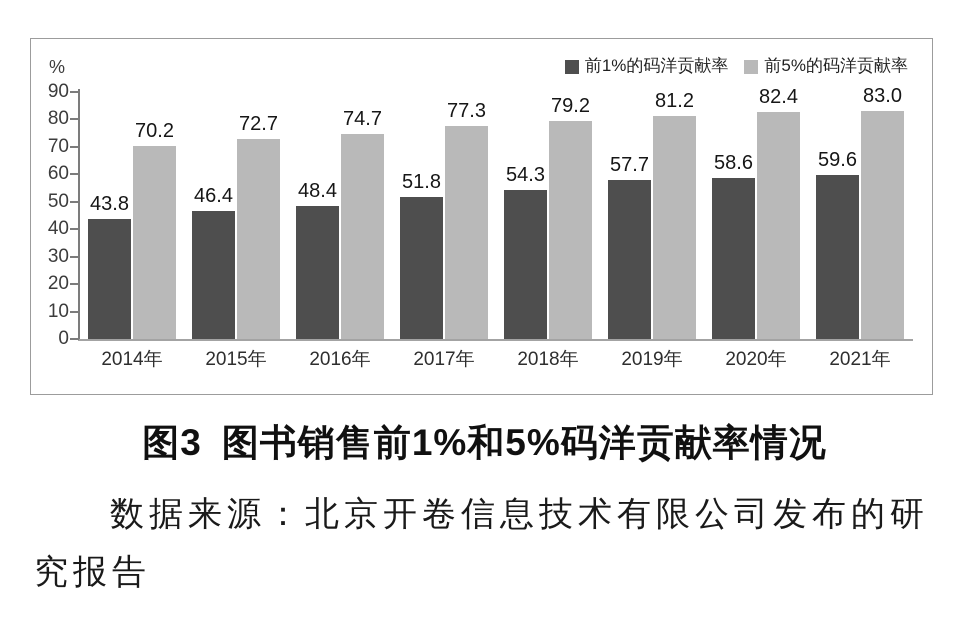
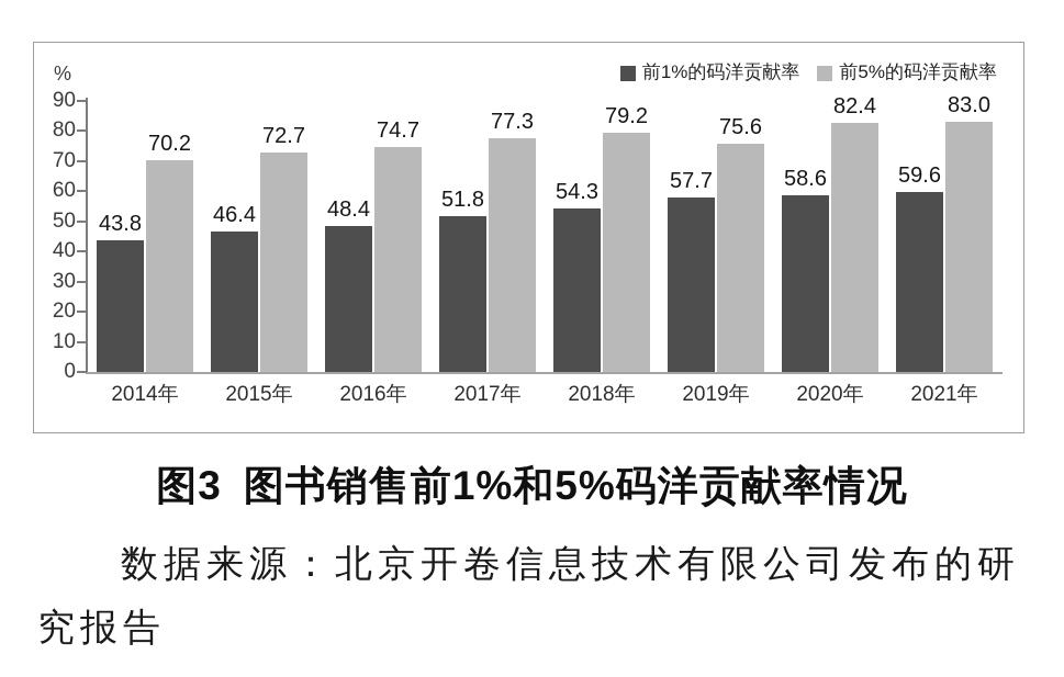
前5%的码洋贡献率/2019年: 81.2 -> 75.6
